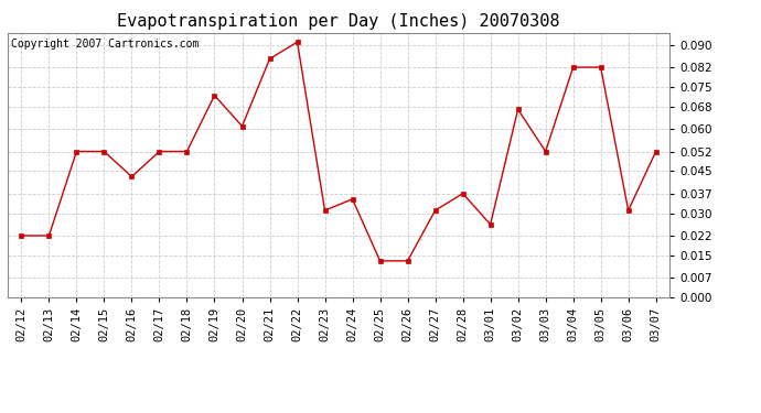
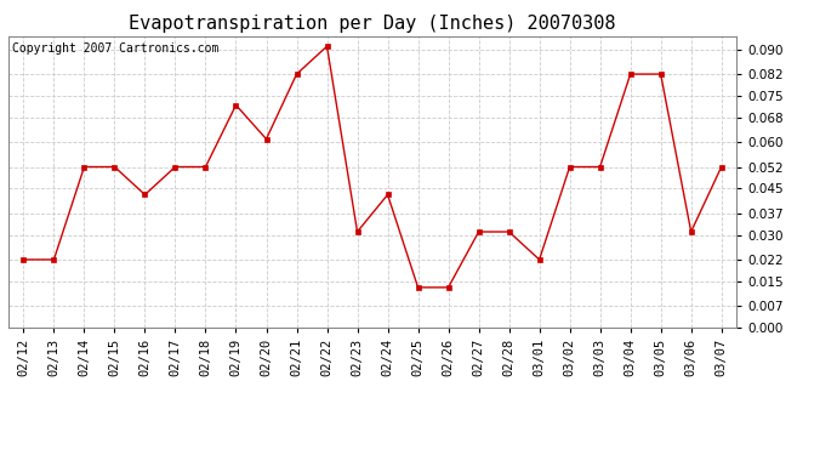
02/21: 0.085 -> 0.082
02/24: 0.035 -> 0.043
02/28: 0.037 -> 0.031
03/01: 0.026 -> 0.022
03/02: 0.067 -> 0.052
